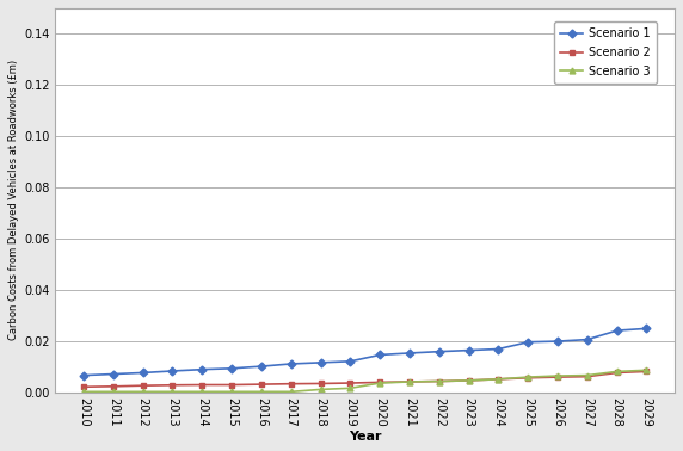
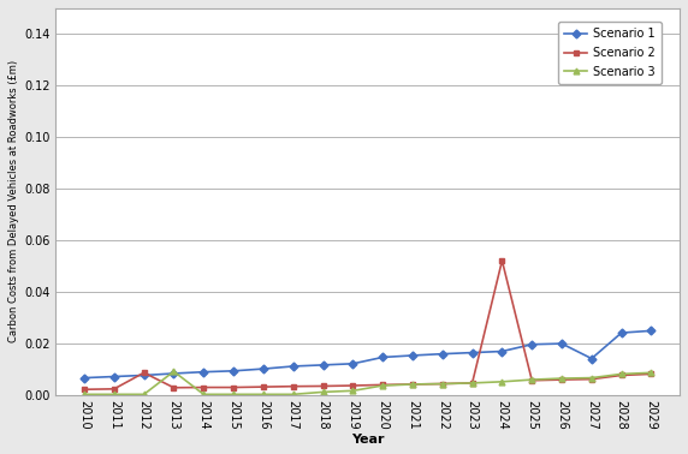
Scenario 2/2012: 0.0025 -> 0.0085
Scenario 3/2013: 0.0001 -> 0.0090
Scenario 2/2024: 0.0050 -> 0.0520
Scenario 1/2027: 0.0205 -> 0.0140
